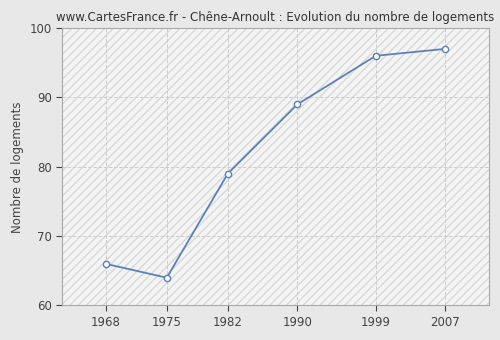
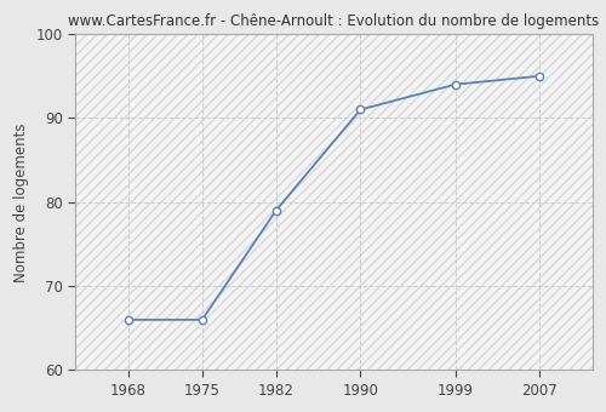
1975: 64 -> 66
1990: 89 -> 91
1999: 96 -> 94
2007: 97 -> 95
